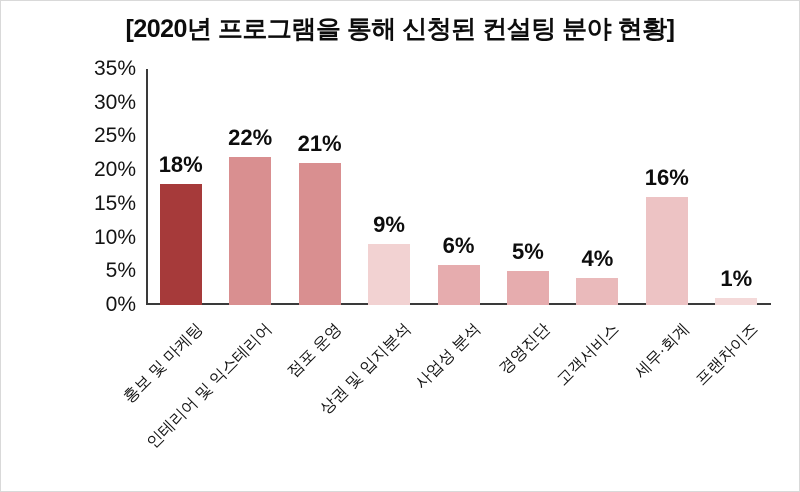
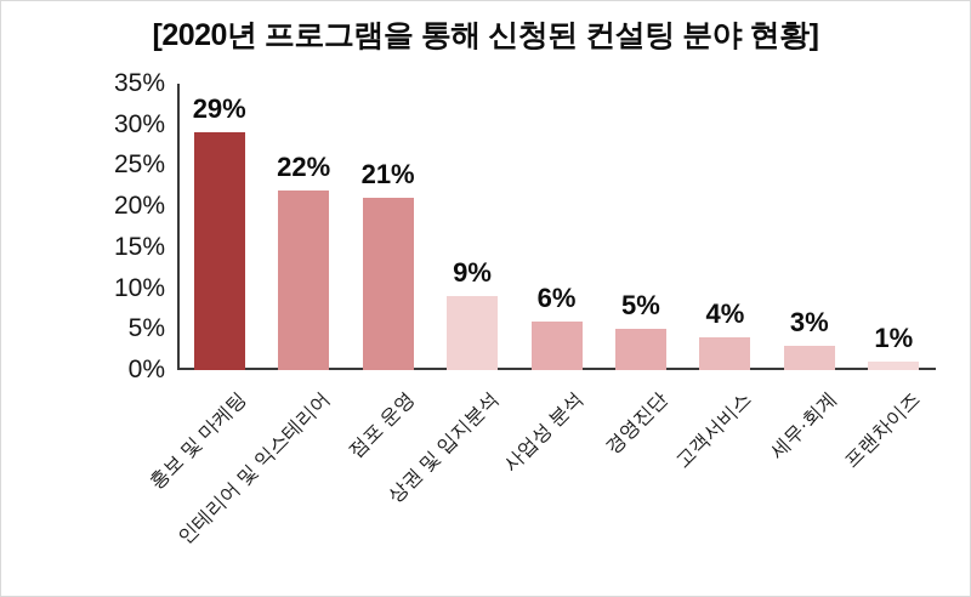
홍보 및 마케팅: 18% -> 29%
세무·회계: 16% -> 3%
